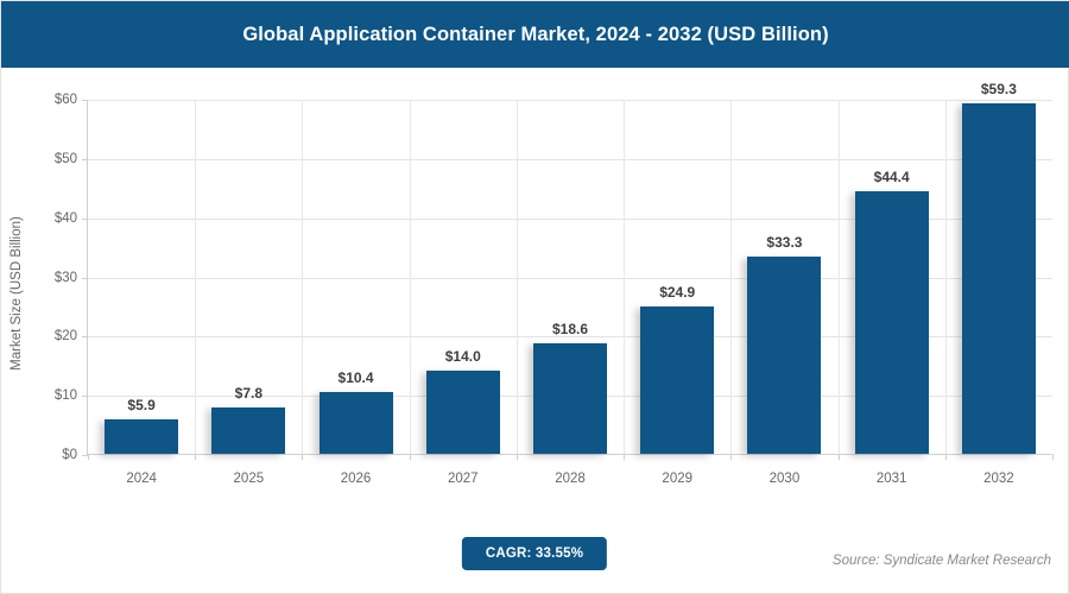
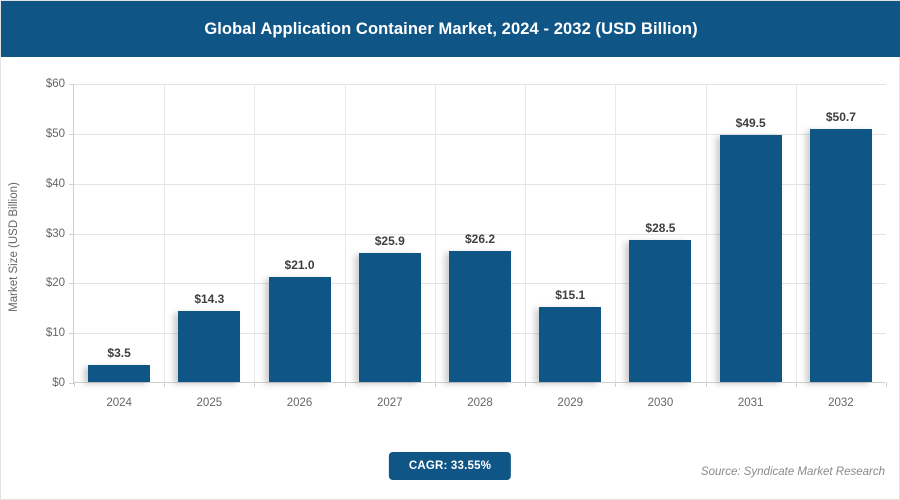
2024: $5.9 -> $3.5
2025: $7.8 -> $14.3
2026: $10.4 -> $21.0
2027: $14.0 -> $25.9
2028: $18.6 -> $26.2
2029: $24.9 -> $15.1
2030: $33.3 -> $28.5
2031: $44.4 -> $49.5
2032: $59.3 -> $50.7
